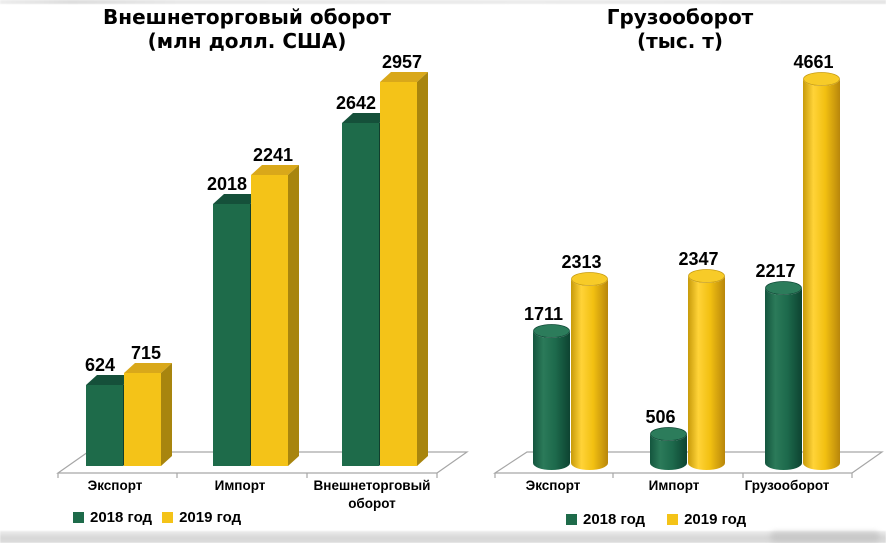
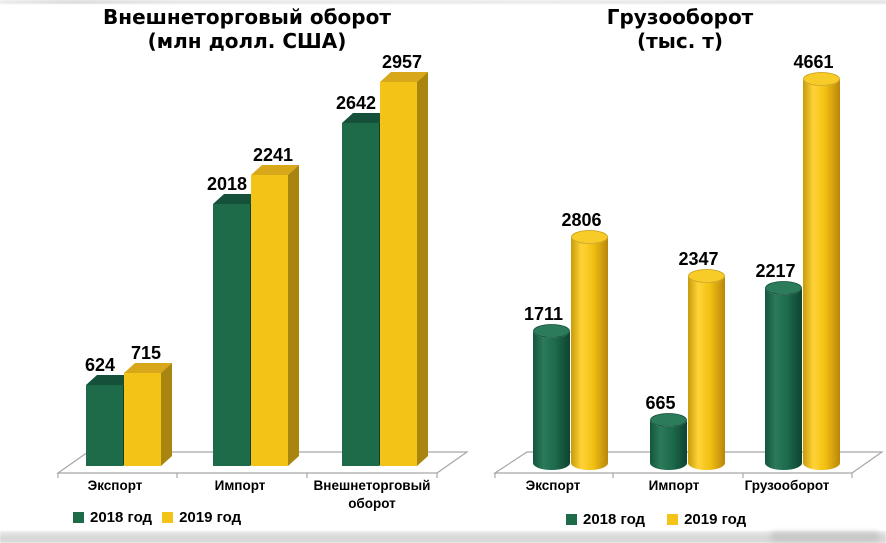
Грузооборот/2019 год/Экспорт: 2313 -> 2806
Грузооборот/2018 год/Импорт: 506 -> 665
